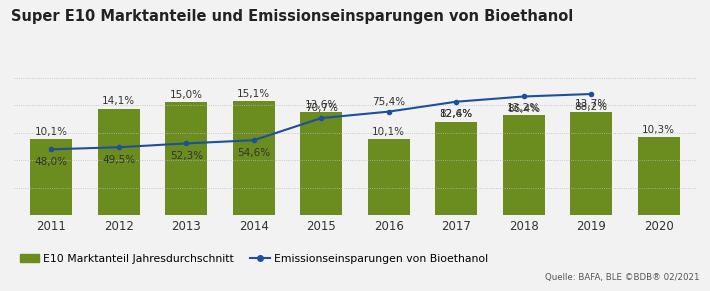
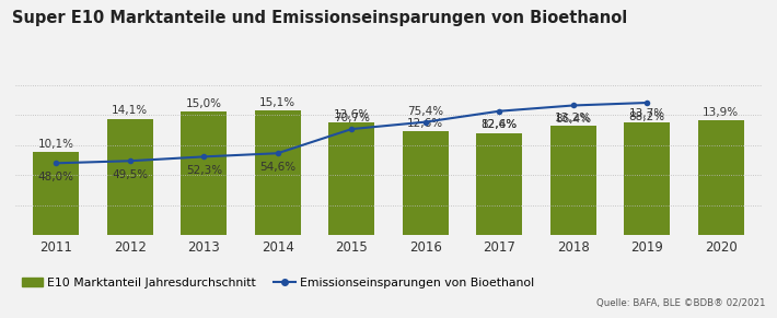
E10 Marktanteil Jahresdurchschnitt/2016: 10,1% -> 12,6%
E10 Marktanteil Jahresdurchschnitt/2020: 10,3% -> 13,9%
